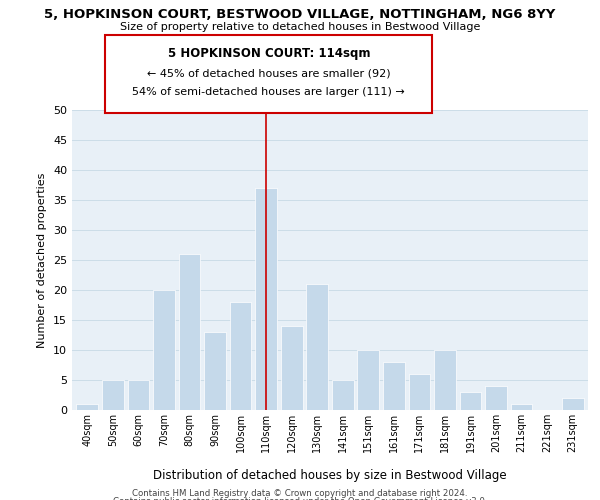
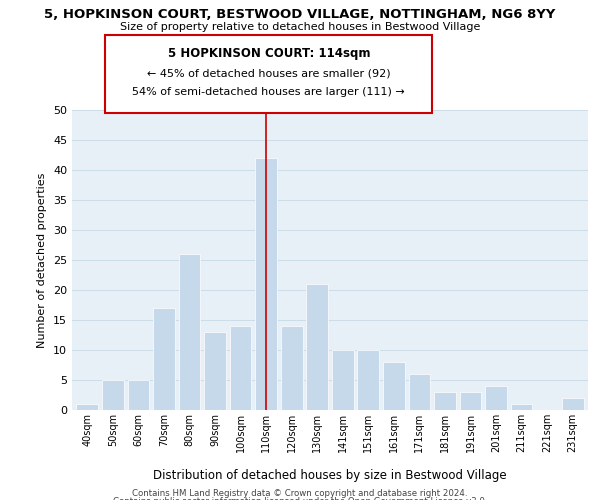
70sqm: 20 -> 17
100sqm: 18 -> 14
110sqm: 37 -> 42
141sqm: 5 -> 10
181sqm: 10 -> 3
